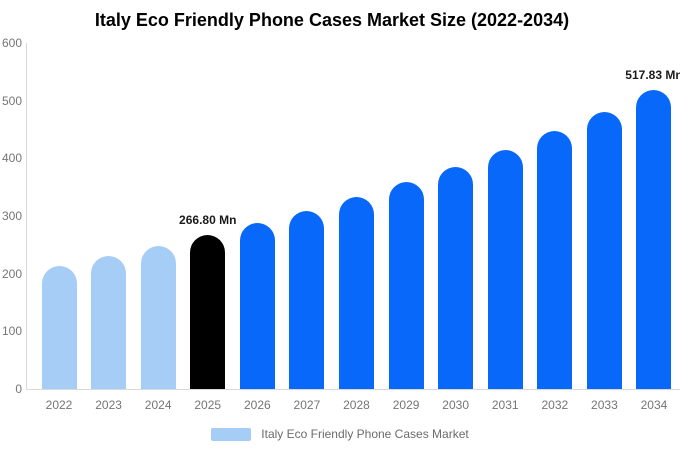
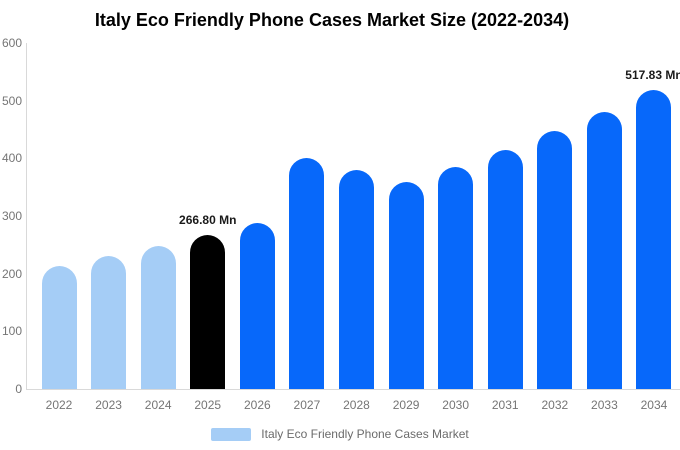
2027: 310 -> 400
2028: 330 -> 380
